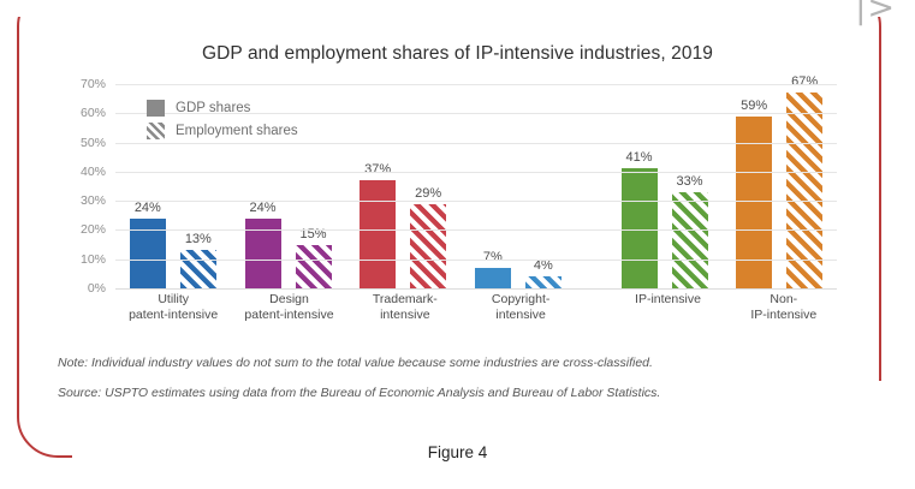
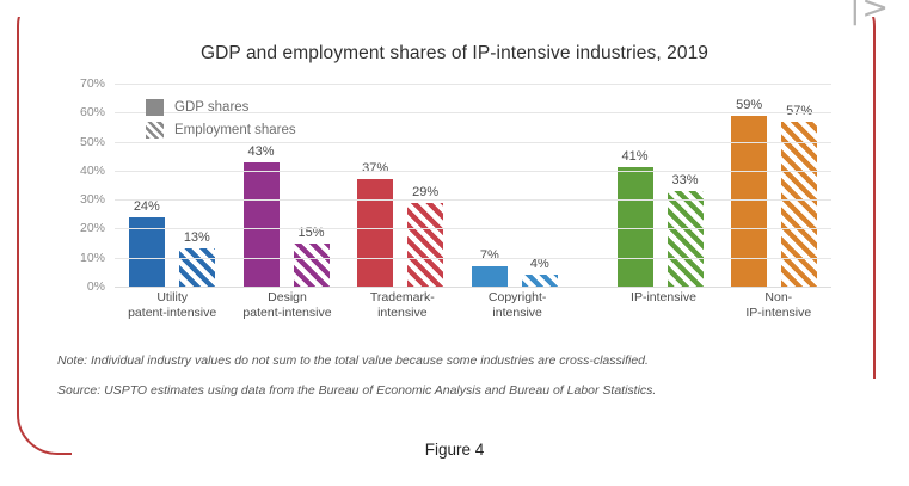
GDP shares/Design patent-intensive: 24% -> 43%
Employment shares/Non-IP-intensive: 67% -> 57%
